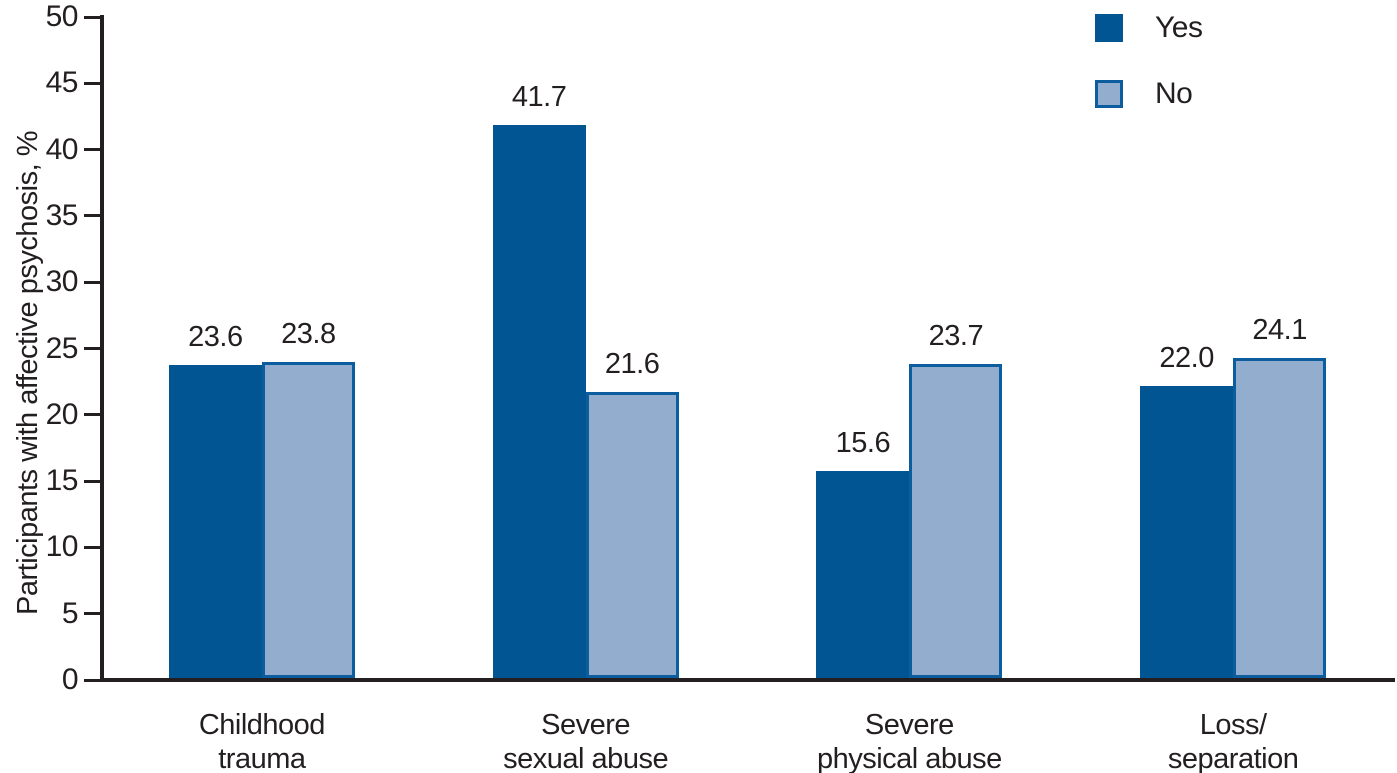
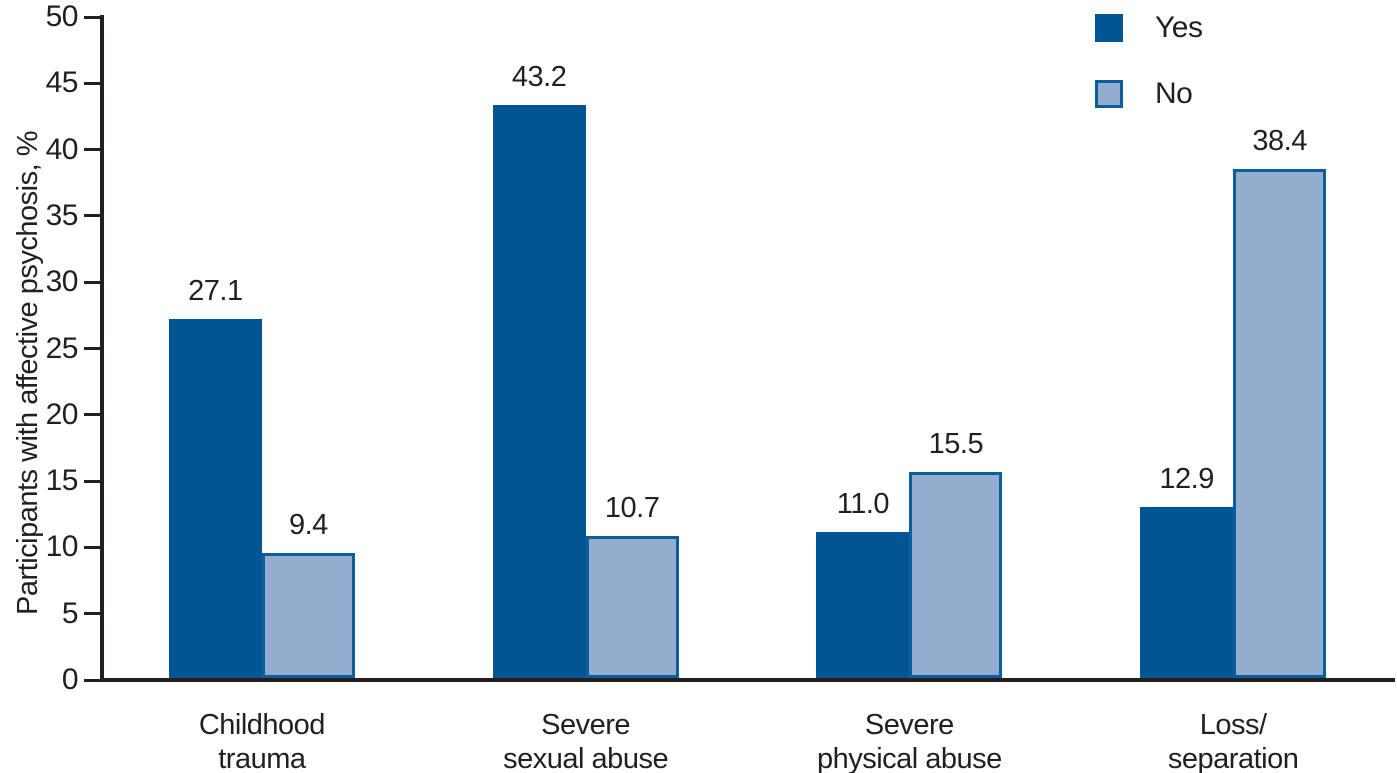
Yes/Childhood trauma: 23.6 -> 27.1
No/Childhood trauma: 23.8 -> 9.4
Yes/Severe sexual abuse: 41.7 -> 43.2
No/Severe sexual abuse: 21.6 -> 10.7
Yes/Severe physical abuse: 15.6 -> 11.0
No/Severe physical abuse: 23.7 -> 15.5
Yes/Loss/separation: 22.0 -> 12.9
No/Loss/separation: 24.1 -> 38.4
